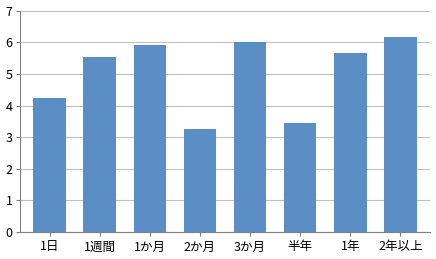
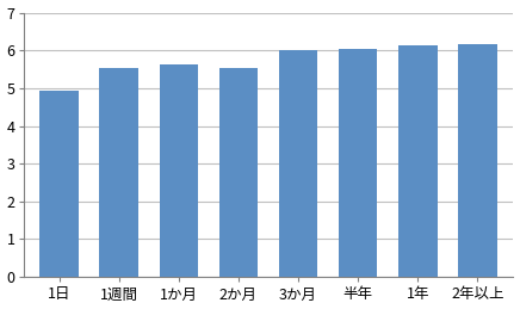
1日: 4.25 -> 4.92
1か月: 5.90 -> 5.63
2か月: 3.25 -> 5.52
半年: 3.45 -> 6.05
1年: 5.65 -> 6.14
